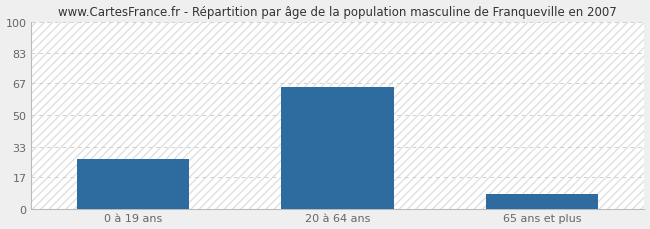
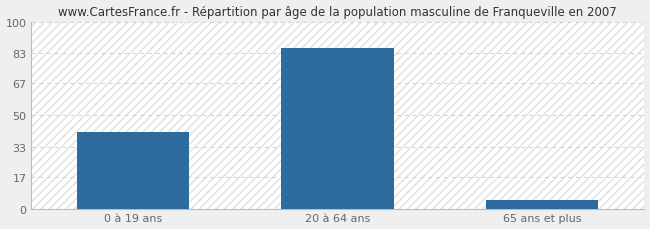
0 à 19 ans: 27 -> 41
20 à 64 ans: 65 -> 86
65 ans et plus: 8 -> 5
